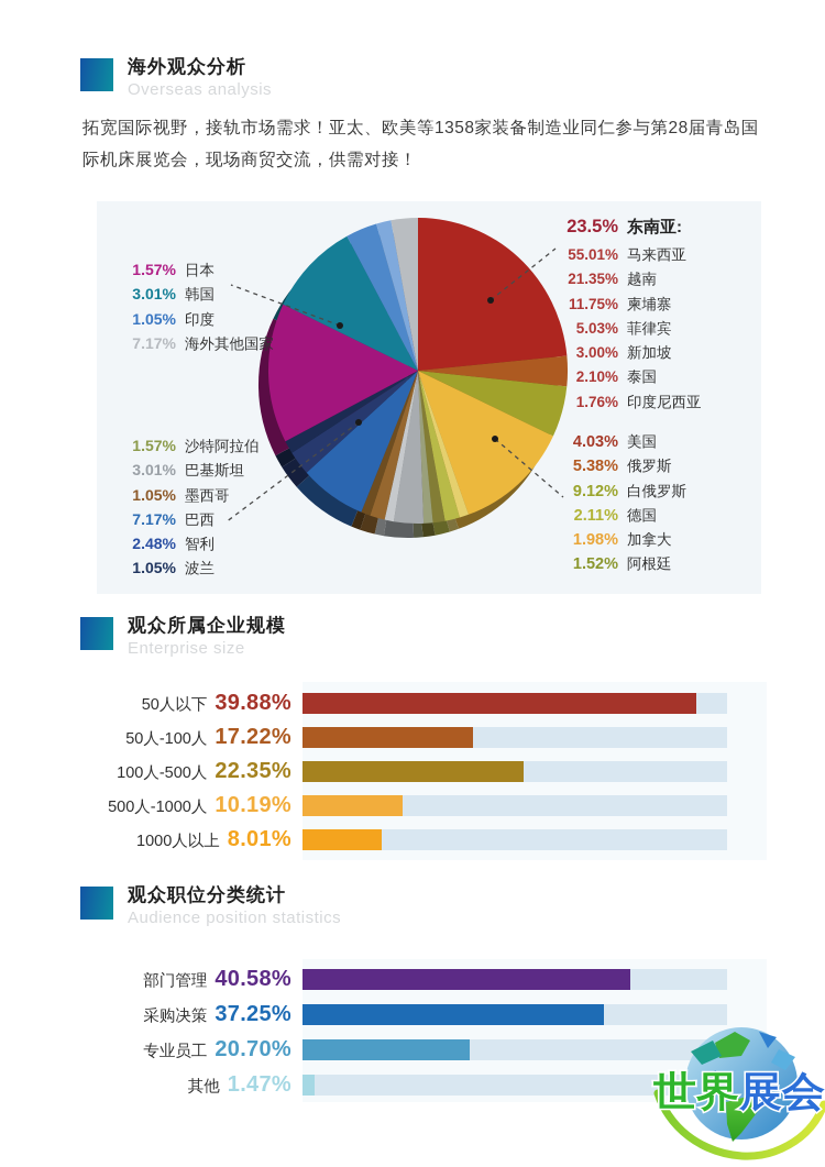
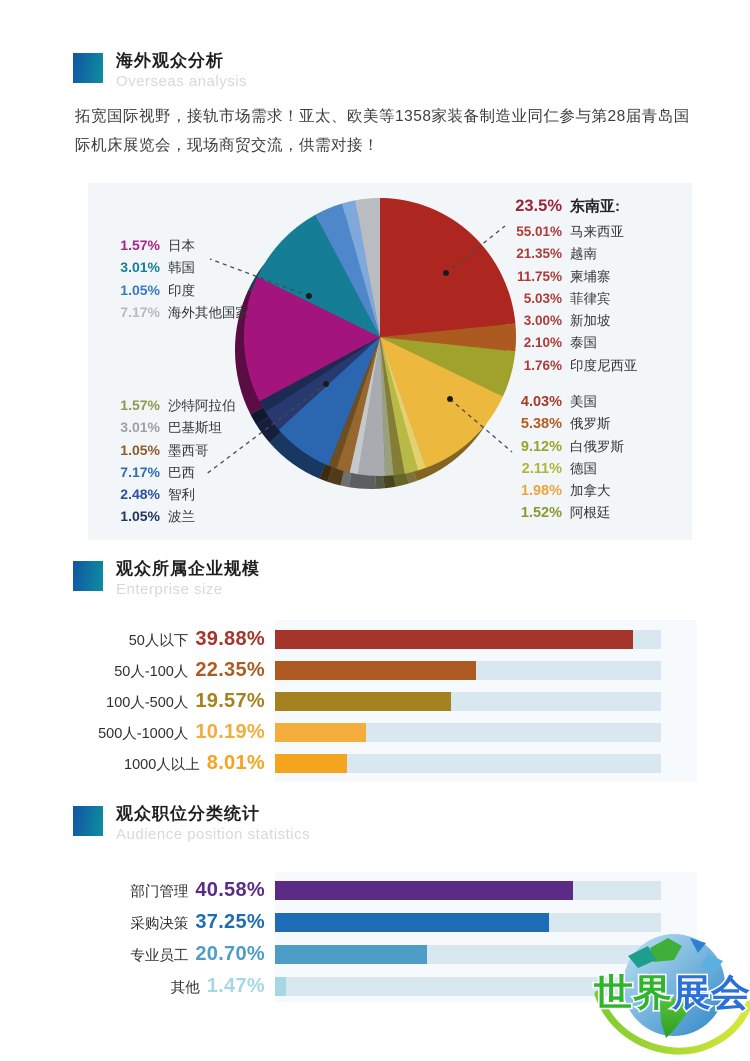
观众所属企业规模/50人-100人: 17.22% -> 22.35%
观众所属企业规模/100人-500人: 22.35% -> 19.57%
